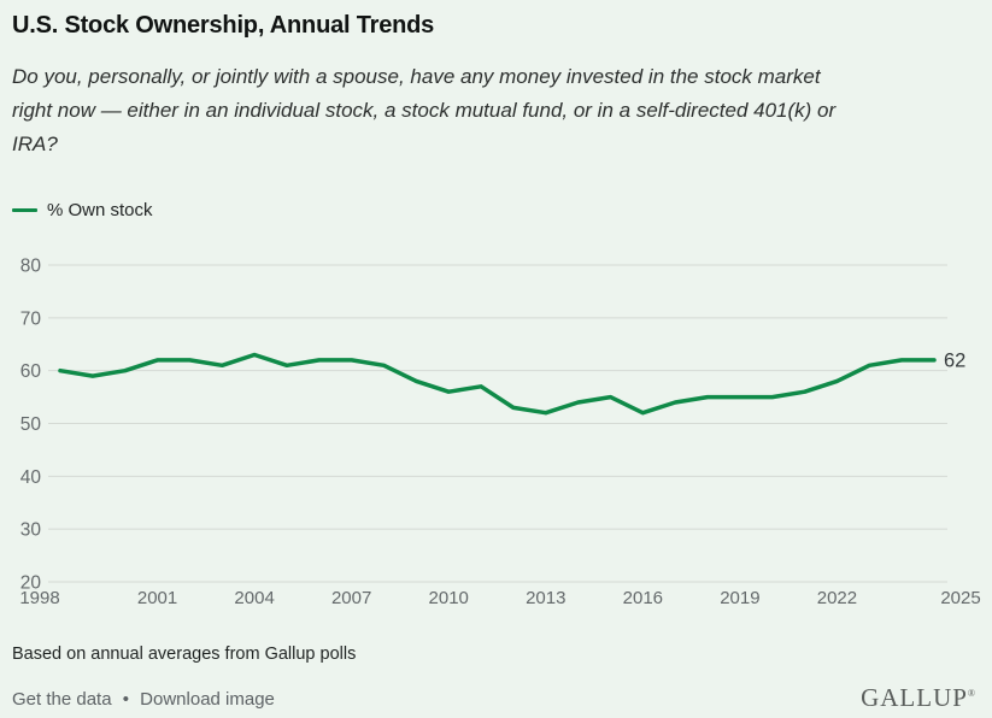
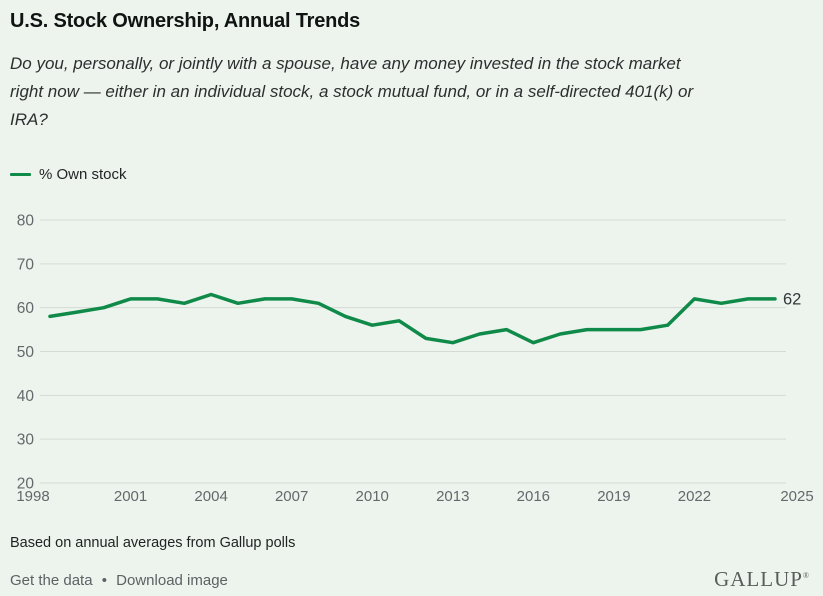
1998: 60 -> 58
2022: 58 -> 62
